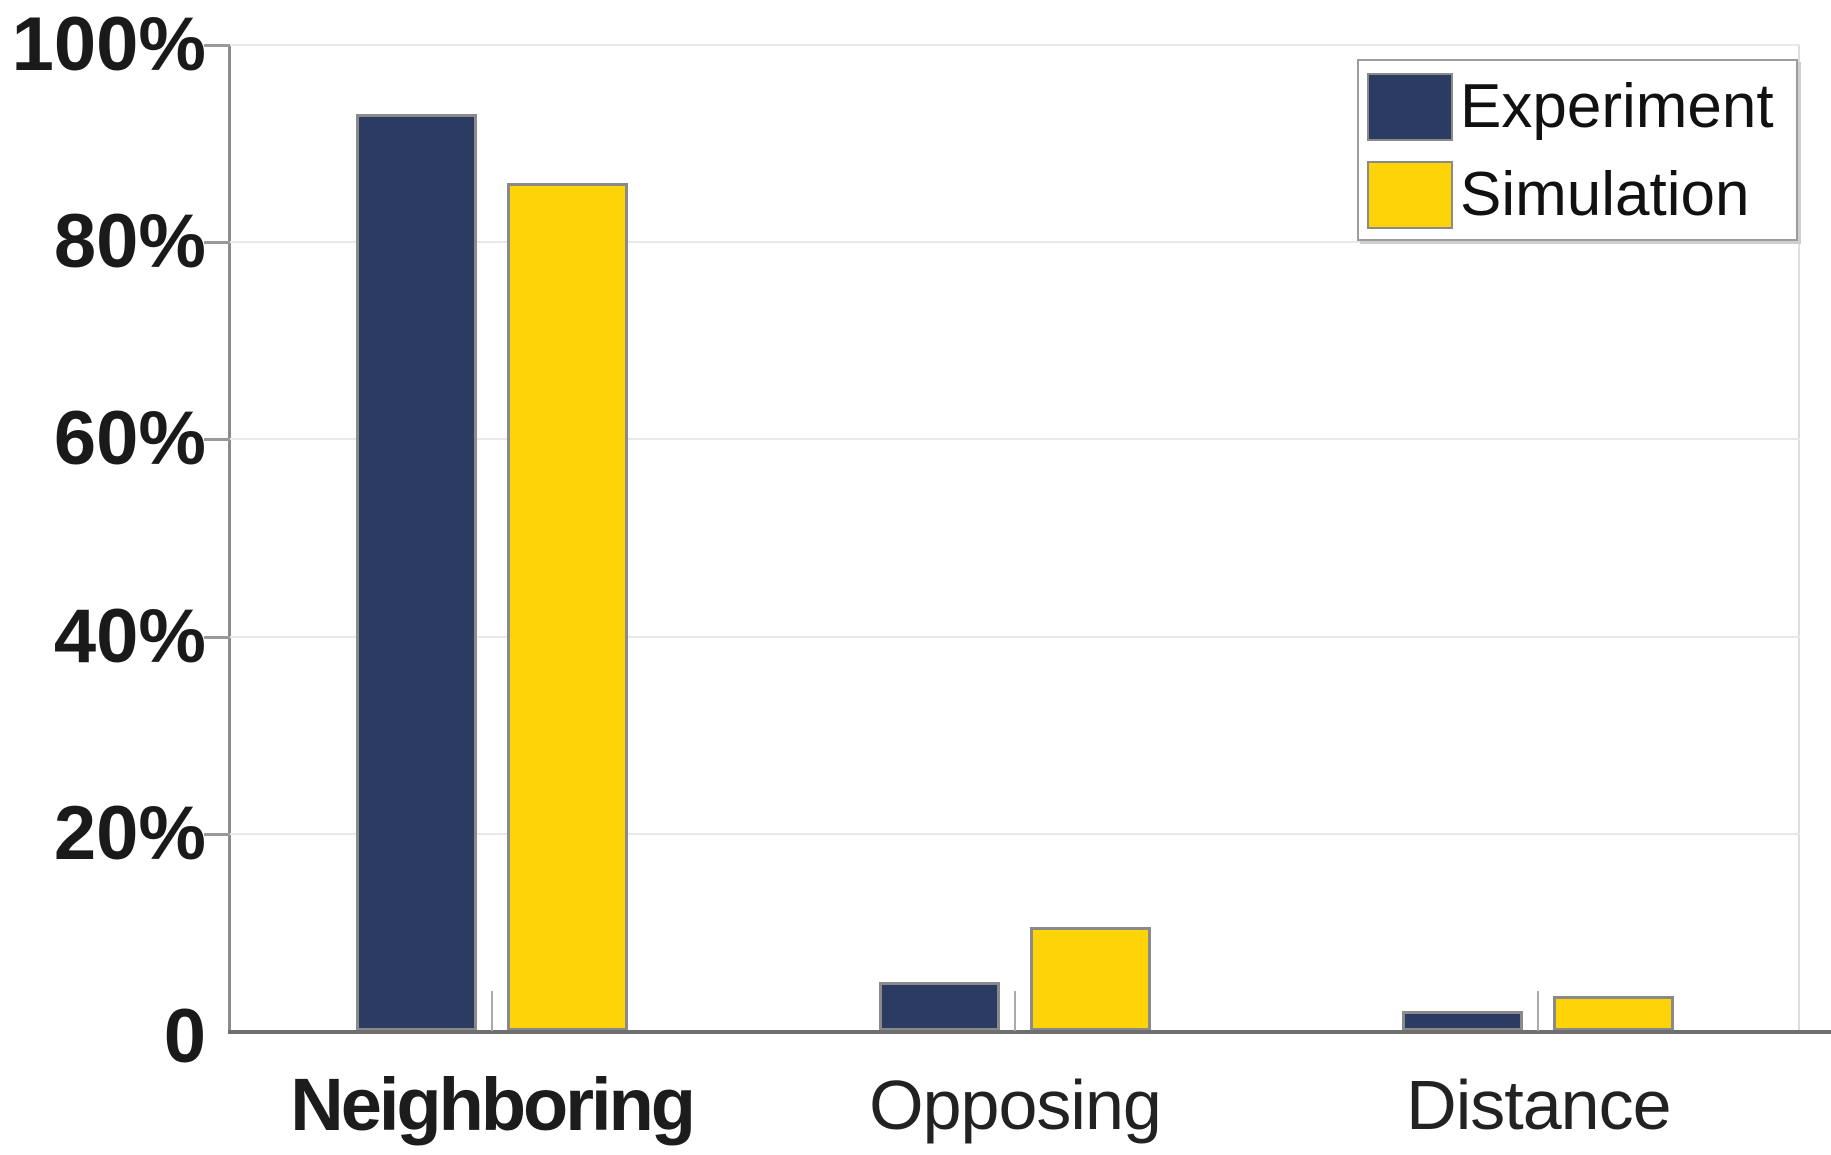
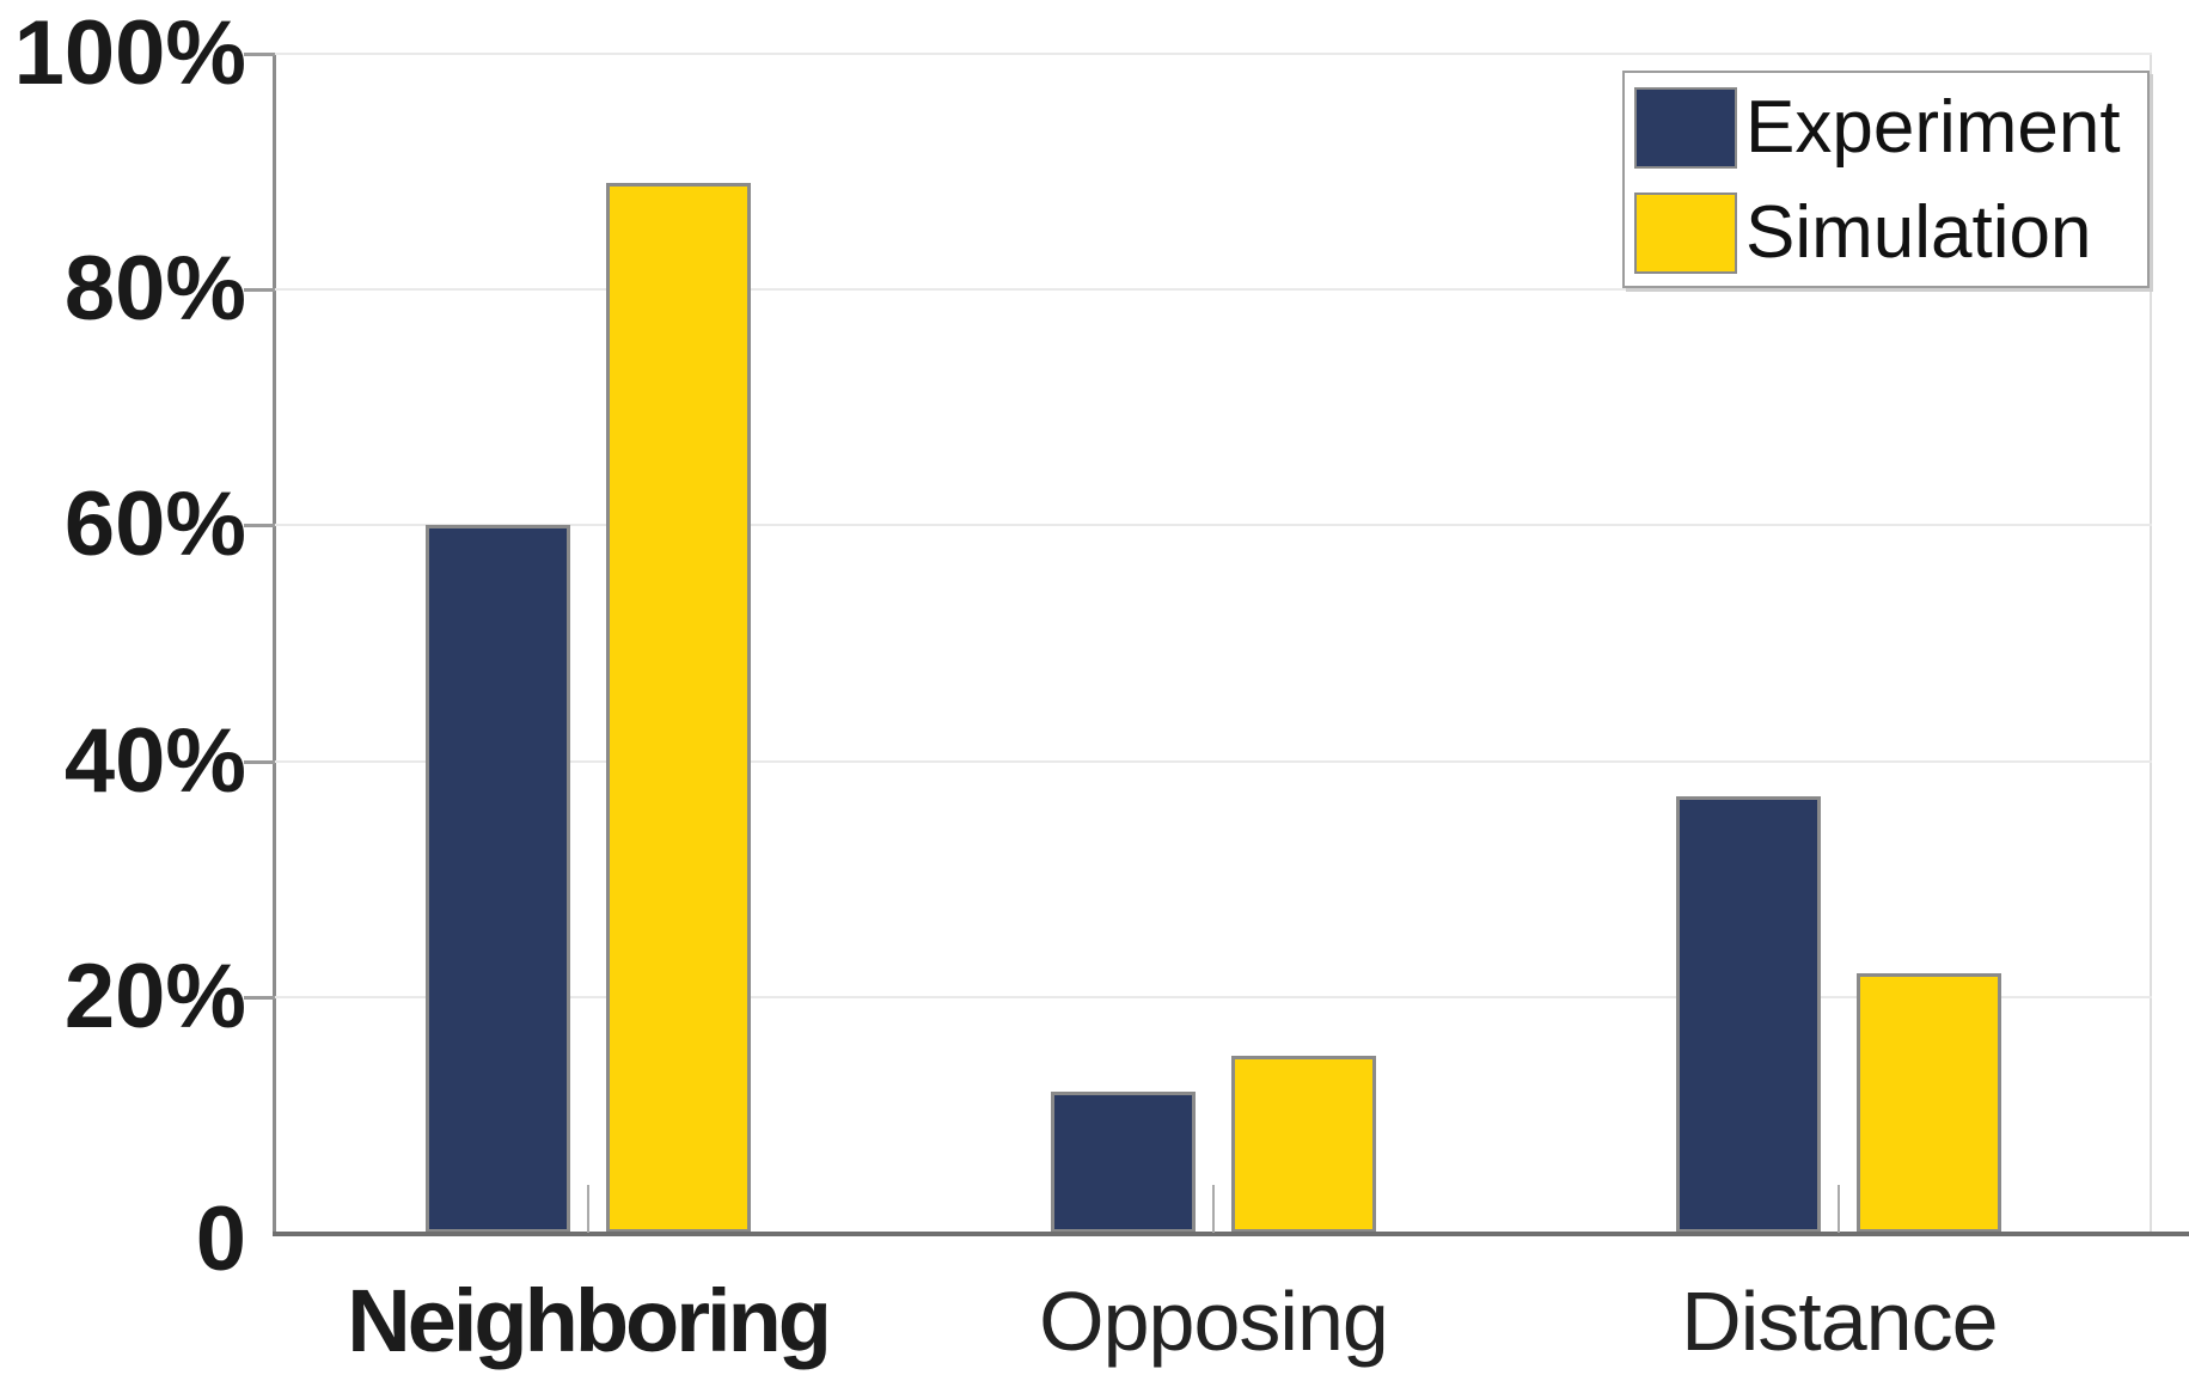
Experiment/Neighboring: 93% -> 60%
Simulation/Neighboring: 86% -> 89%
Experiment/Opposing: 5% -> 12%
Simulation/Opposing: 10% -> 15%
Experiment/Distance: 2% -> 37%
Simulation/Distance: 4% -> 22%
